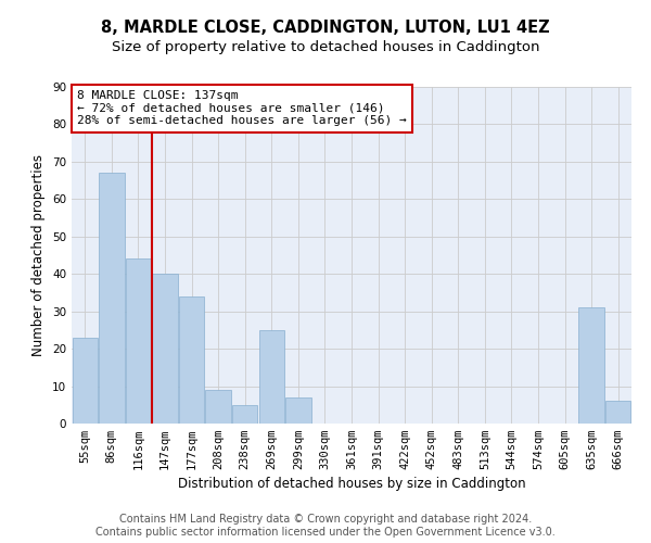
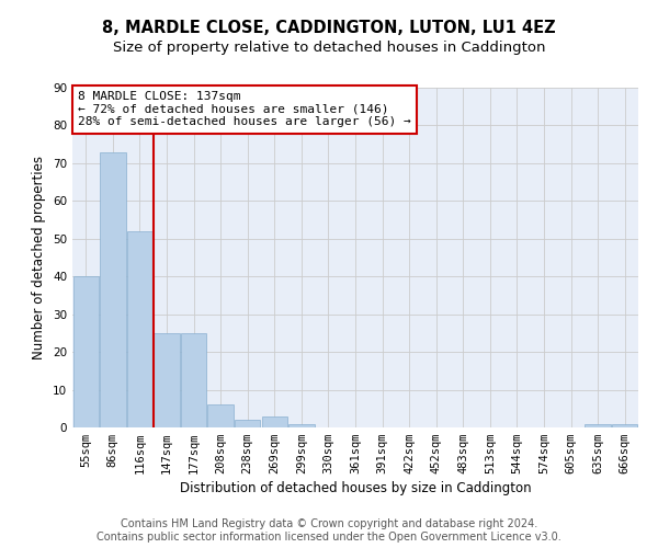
55sqm: 23 -> 40
86sqm: 67 -> 73
116sqm: 44 -> 52
147sqm: 40 -> 25
177sqm: 34 -> 25
208sqm: 9 -> 6
238sqm: 5 -> 2
269sqm: 25 -> 3
299sqm: 7 -> 1
635sqm: 31 -> 1
666sqm: 6 -> 1
